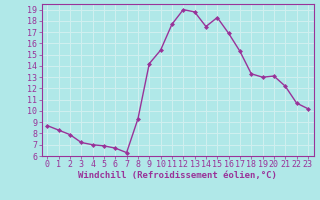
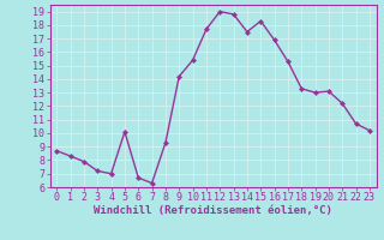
5: 6.9 -> 10.1
